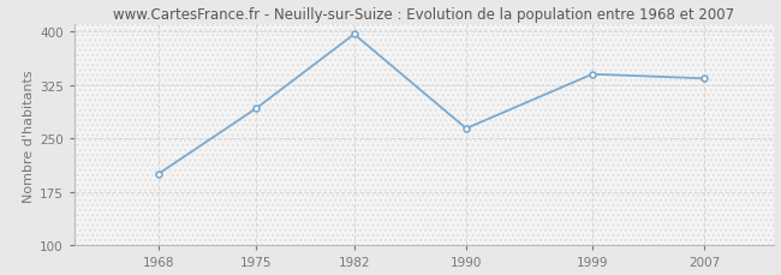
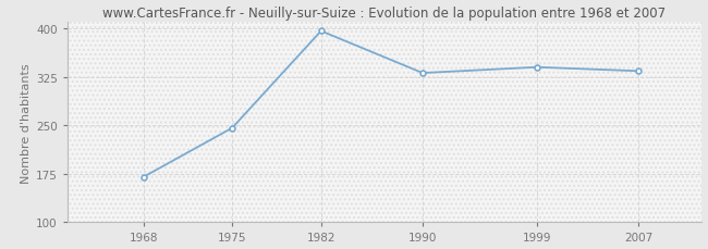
1968: 200 -> 170
1975: 292 -> 246
1990: 264 -> 331
